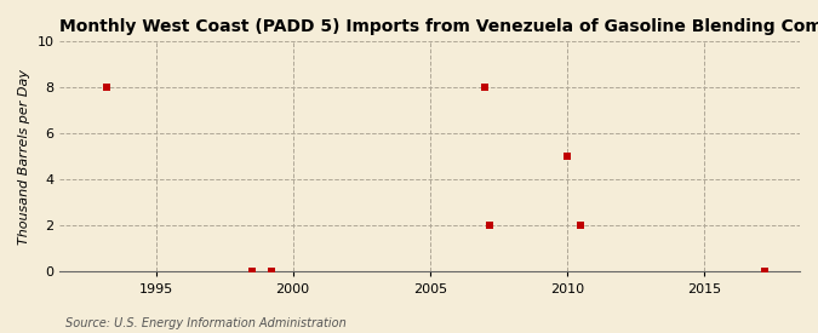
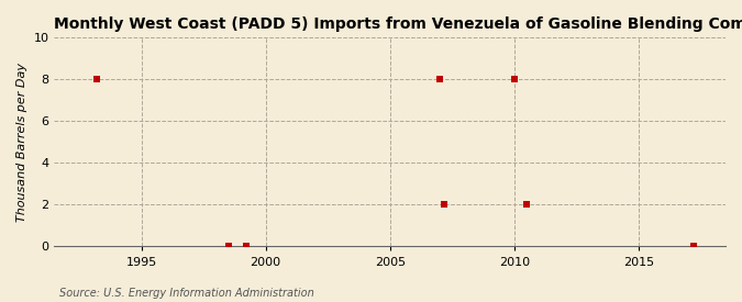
2010: 5 -> 8
